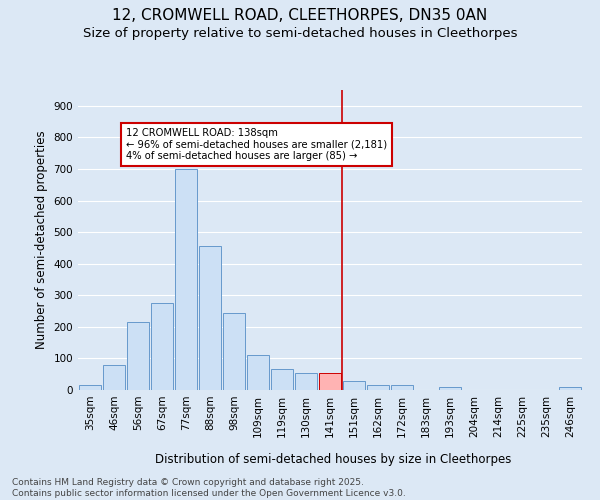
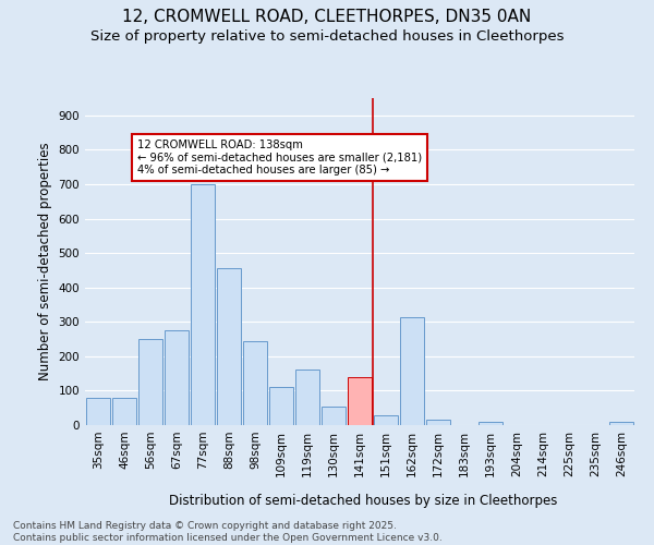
35sqm: 15 -> 80
56sqm: 215 -> 250
119sqm: 65 -> 160
141sqm: 55 -> 140
162sqm: 15 -> 315
